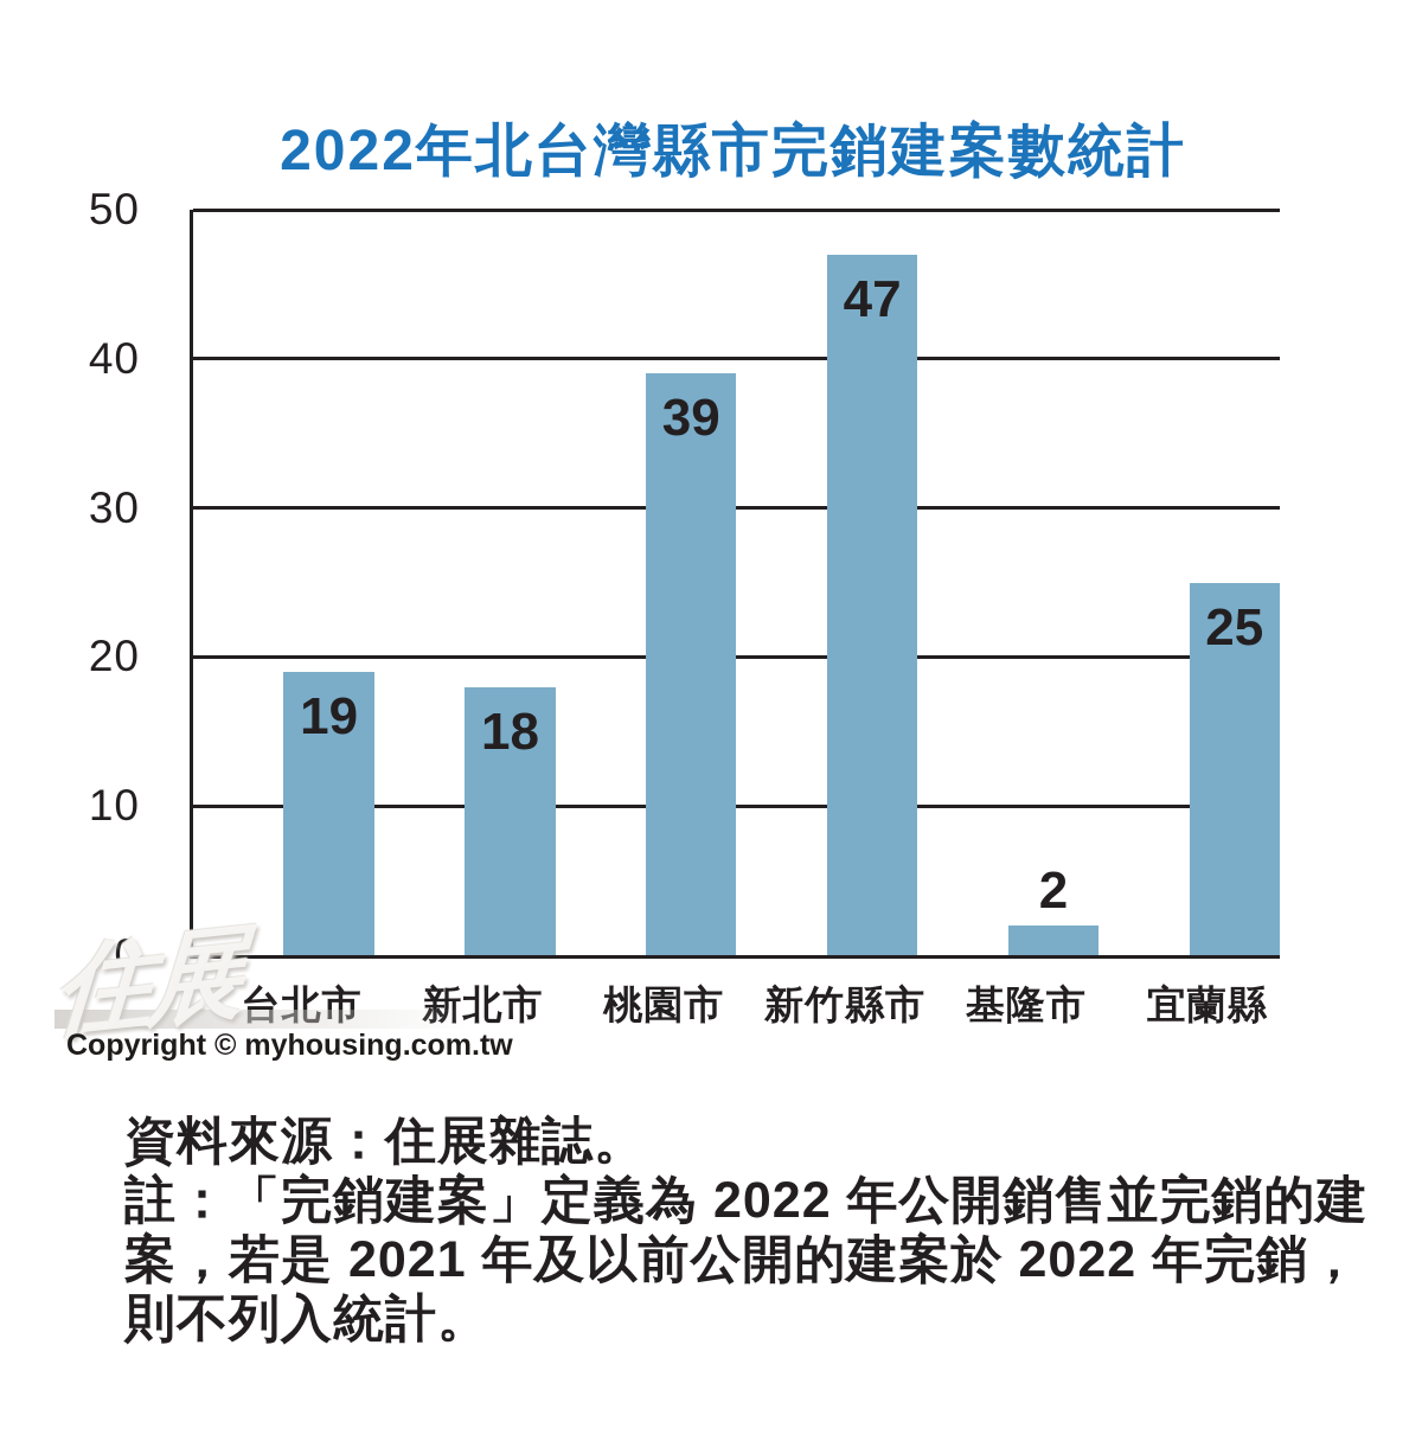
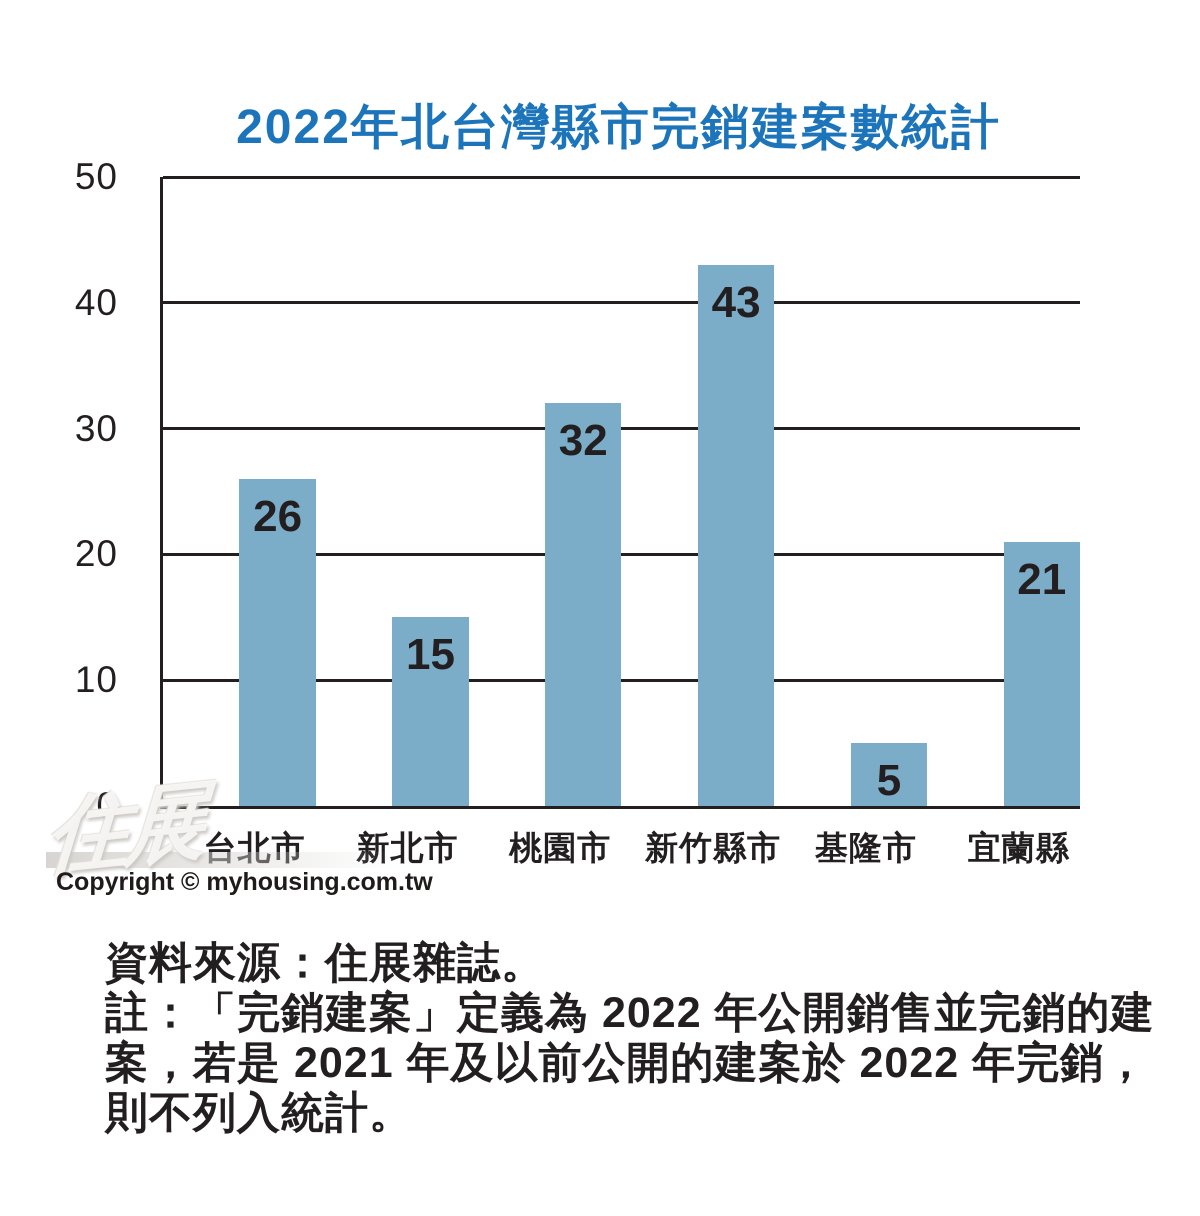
台北市: 19 -> 26
新北市: 18 -> 15
桃園市: 39 -> 32
新竹縣市: 47 -> 43
基隆市: 2 -> 5
宜蘭縣: 25 -> 21
